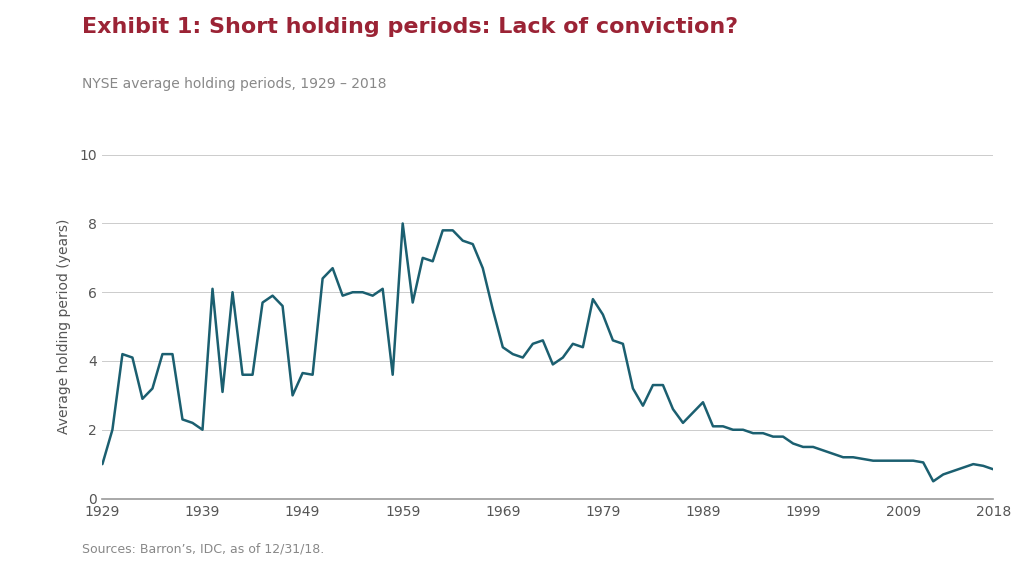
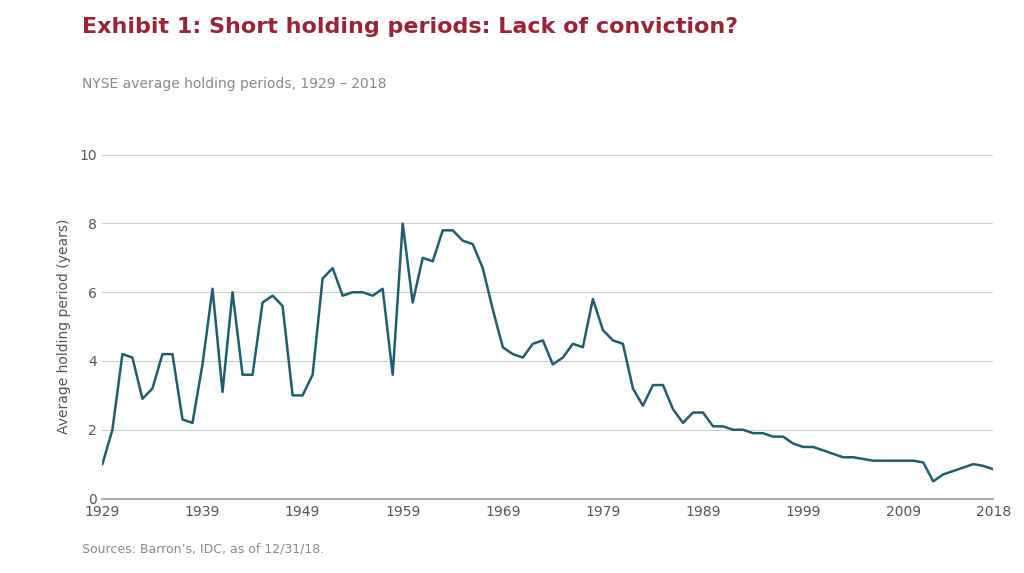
1939: 2.00 -> 3.90
1949: 3.65 -> 3.00
1979: 5.35 -> 4.90
1989: 2.80 -> 2.50
